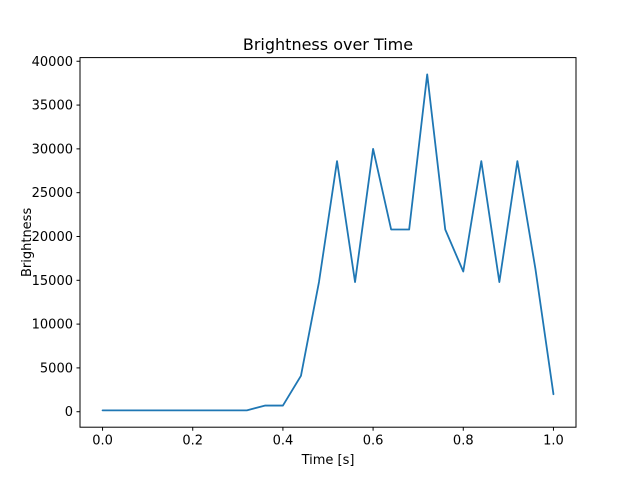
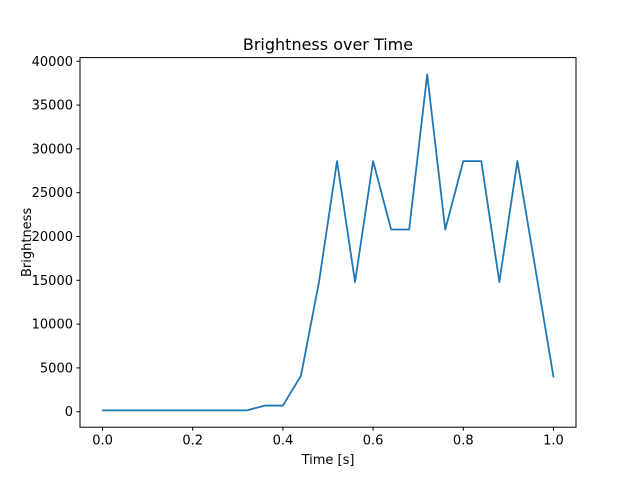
0.6: 30000 -> 29000
0.8: 16000 -> 29000
1.0: 2000 -> 4000
